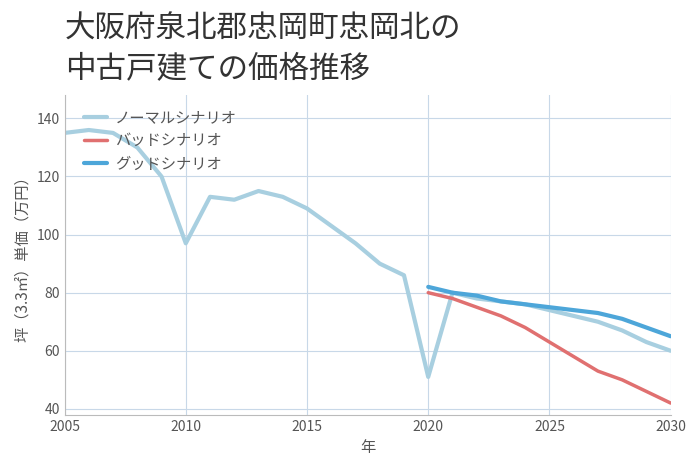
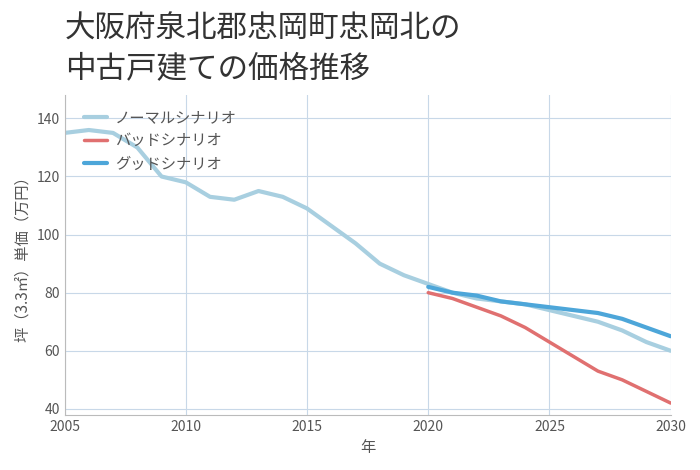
ノーマルシナリオ/2010: 97 -> 118
ノーマルシナリオ/2020: 51 -> 83
